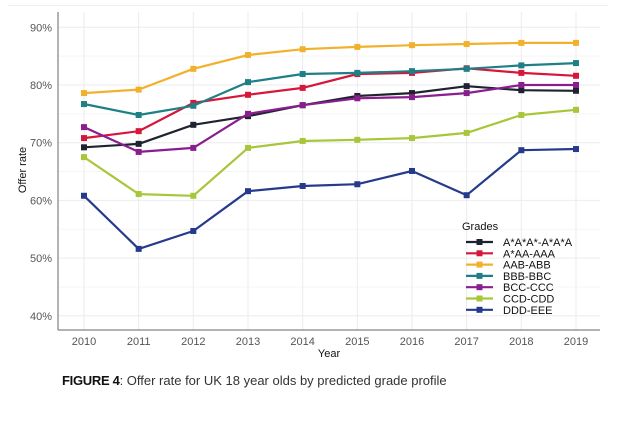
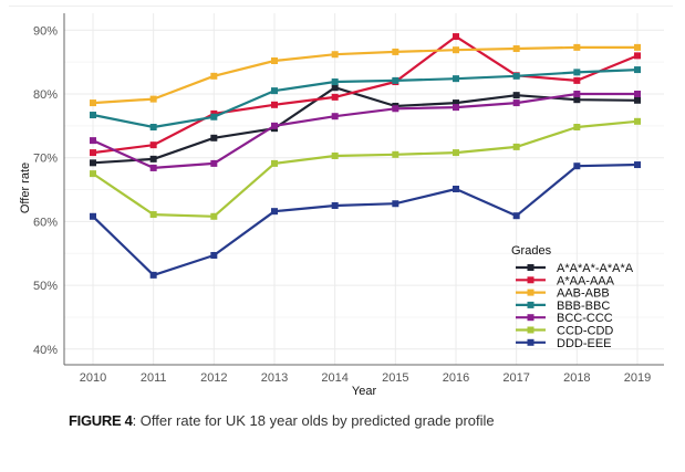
A*A*A*-A*A*A/2014: 76% -> 81%
A*AA-AAA/2016: 82% -> 89%
A*AA-AAA/2019: 82% -> 86%
